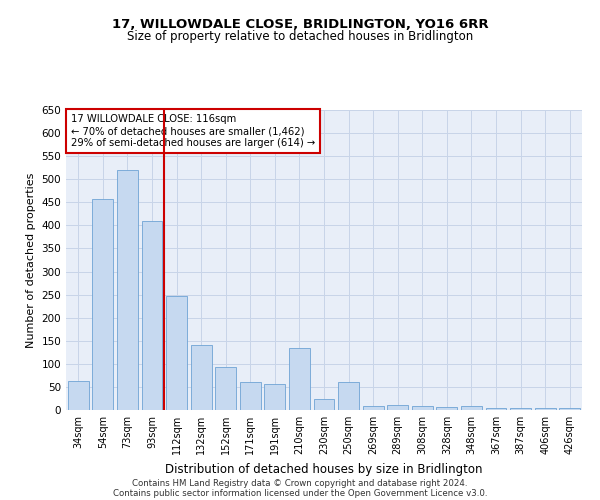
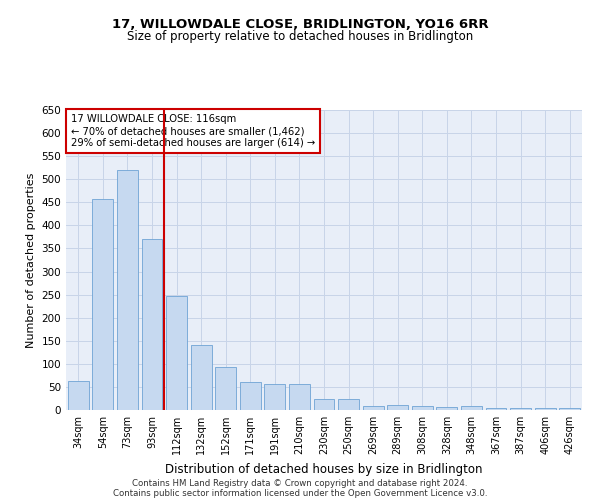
93sqm: 410 -> 370
210sqm: 135 -> 56
250sqm: 60 -> 24
